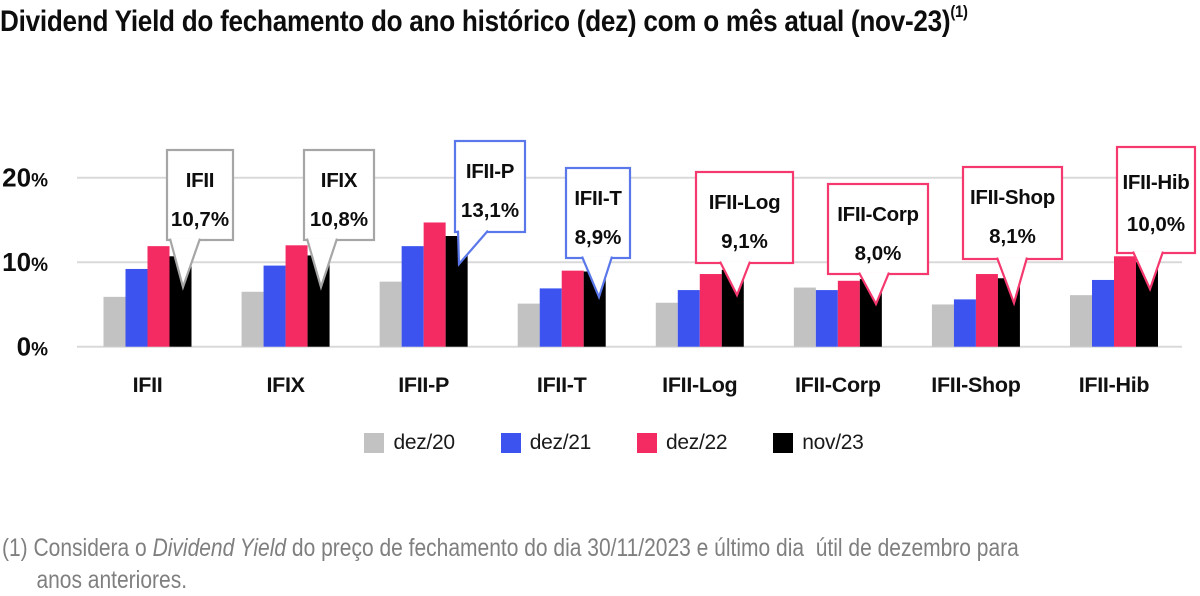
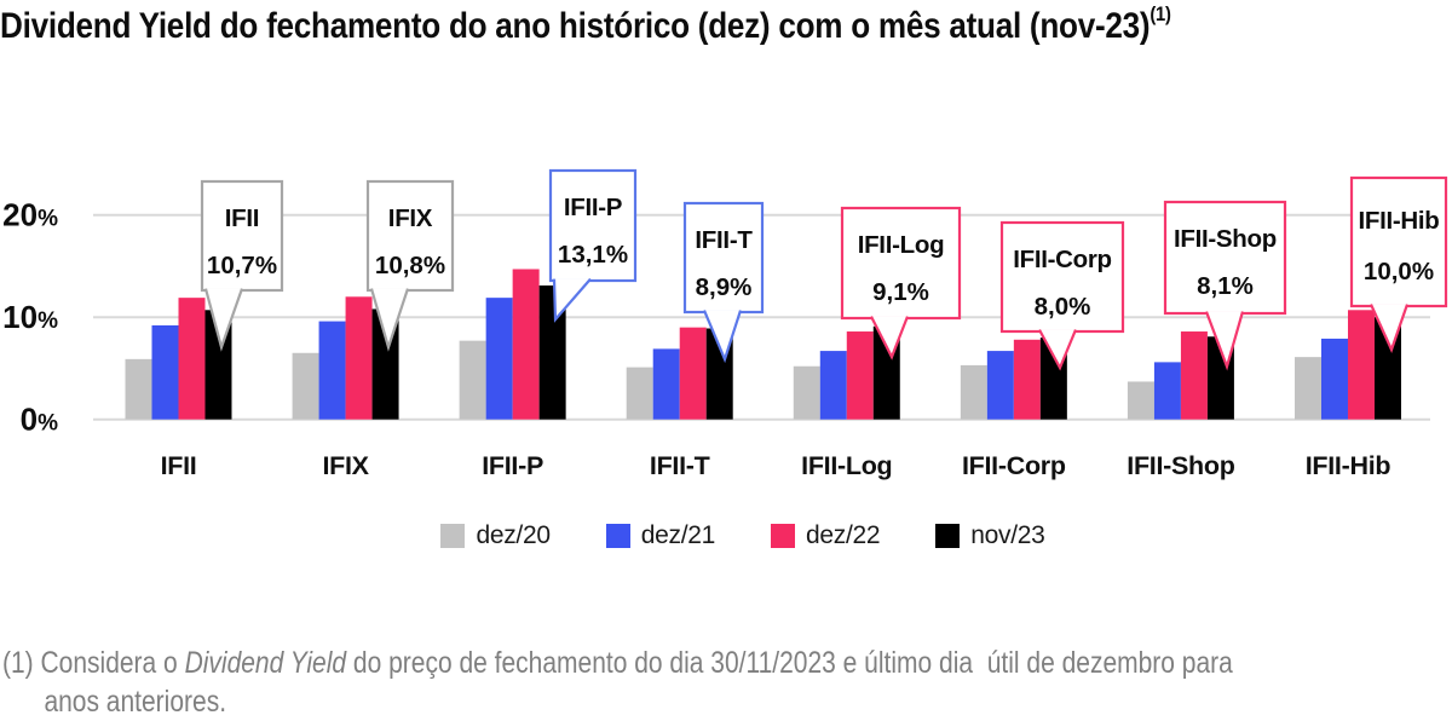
dez/20/IFII-Corp: 7 -> 5
dez/20/IFII-Shop: 5 -> 4
